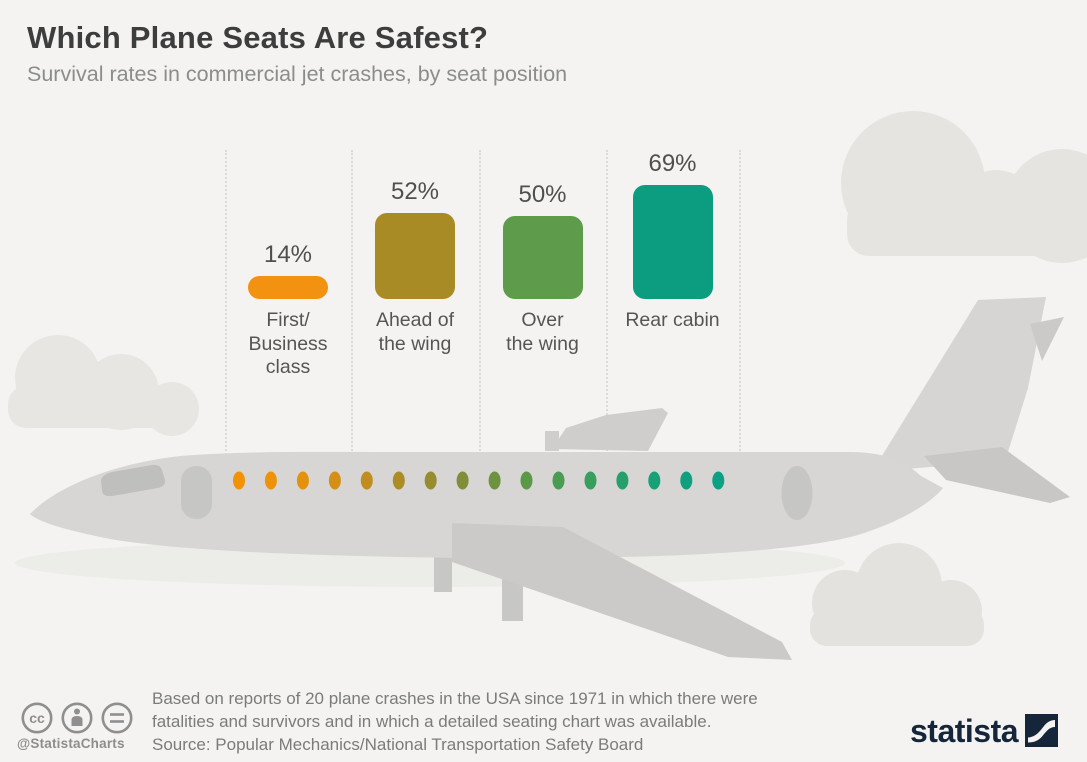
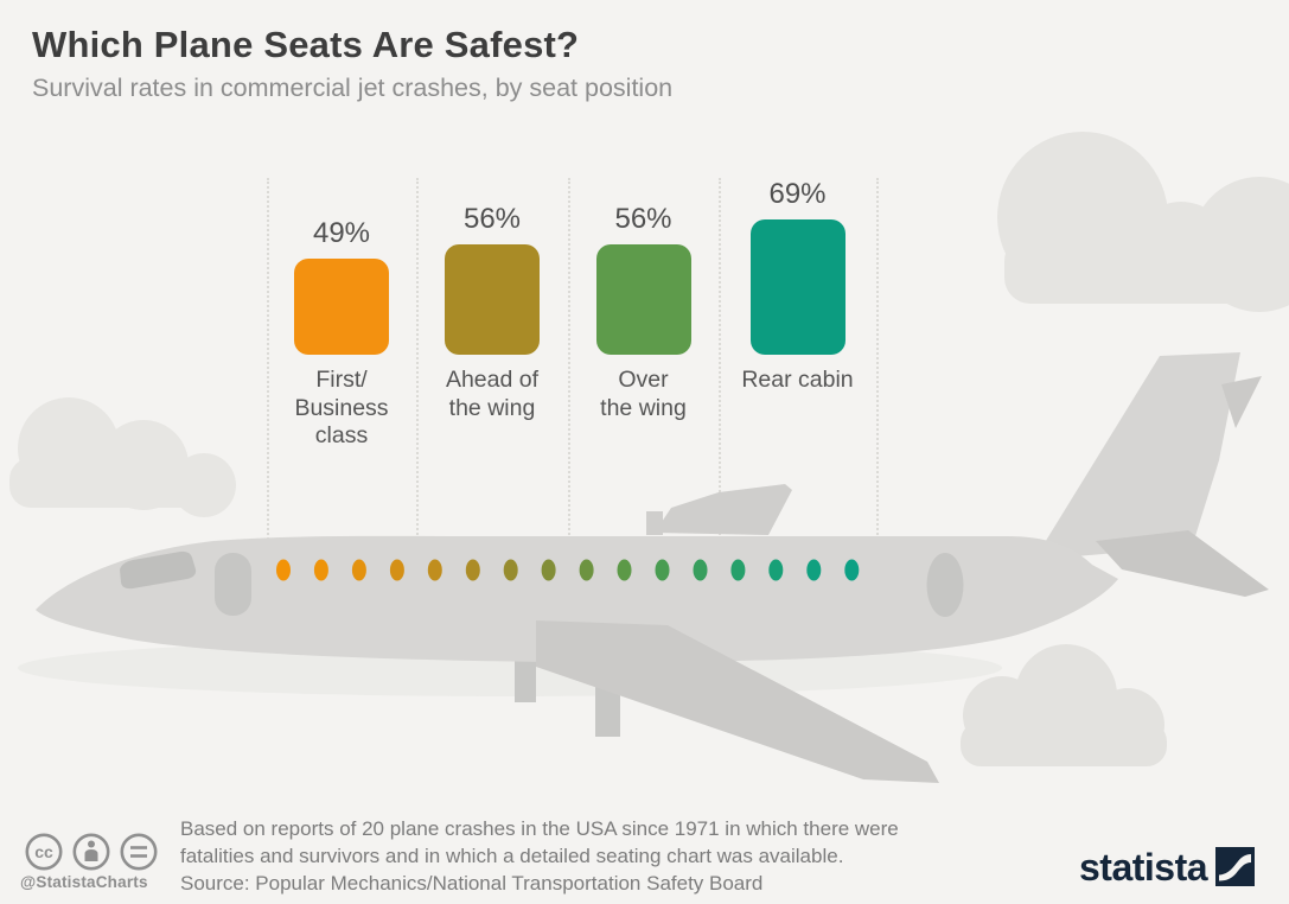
First/Business class: 14% -> 49%
Ahead of the wing: 52% -> 56%
Over the wing: 50% -> 56%
